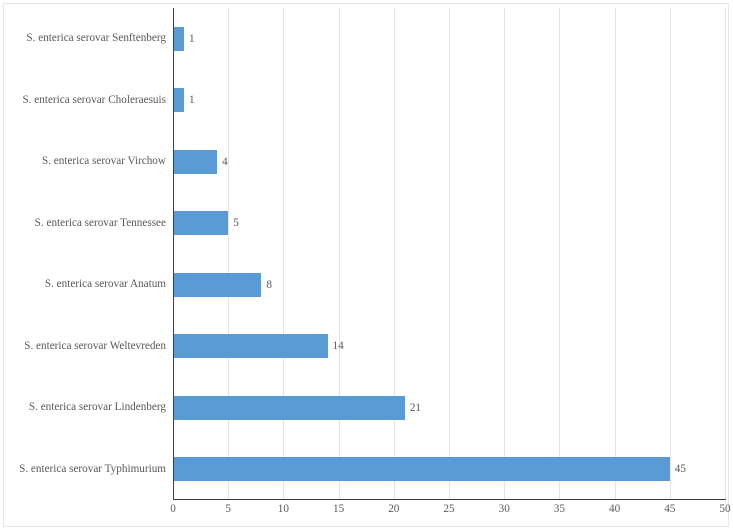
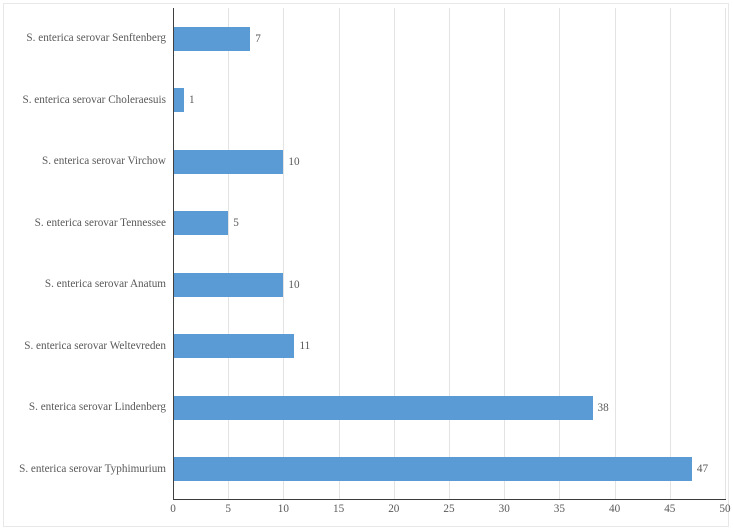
S. enterica serovar Senftenberg: 1 -> 7
S. enterica serovar Virchow: 4 -> 10
S. enterica serovar Anatum: 8 -> 10
S. enterica serovar Weltevreden: 14 -> 11
S. enterica serovar Lindenberg: 21 -> 38
S. enterica serovar Typhimurium: 45 -> 47
